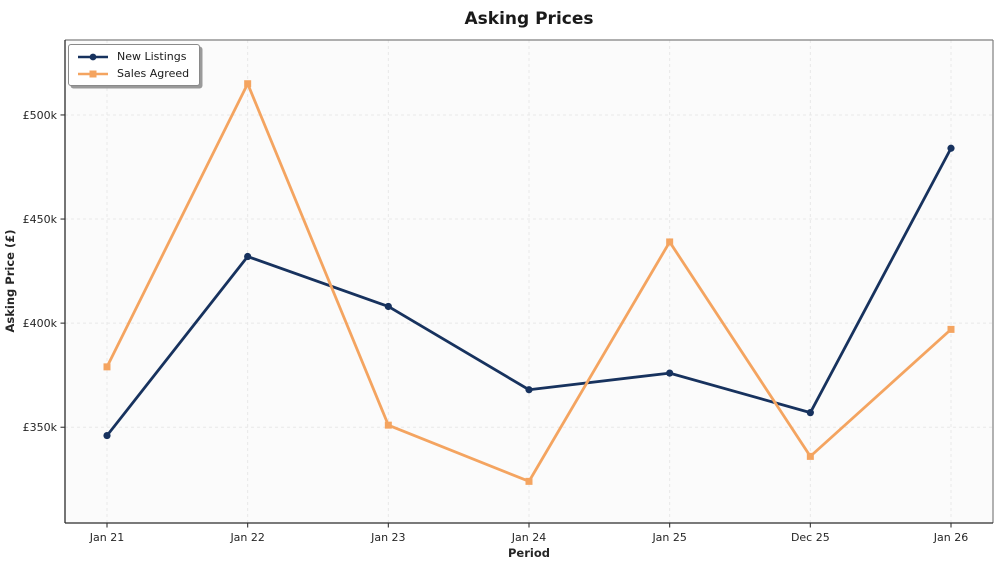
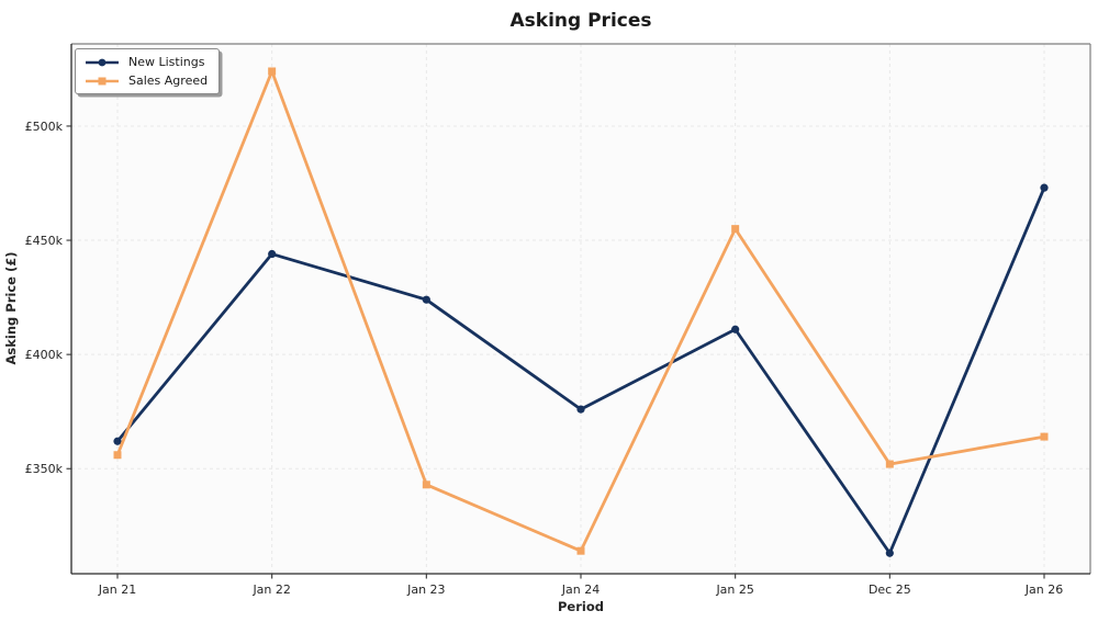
New Listings/Jan 21: £346k -> £362k
Sales Agreed/Jan 21: £379k -> £356k
New Listings/Jan 22: £432k -> £444k
Sales Agreed/Jan 22: £515k -> £524k
New Listings/Jan 23: £408k -> £424k
Sales Agreed/Jan 23: £351k -> £343k
New Listings/Jan 24: £368k -> £376k
Sales Agreed/Jan 24: £324k -> £314k
New Listings/Jan 25: £376k -> £411k
Sales Agreed/Jan 25: £439k -> £455k
New Listings/Dec 25: £357k -> £313k
Sales Agreed/Dec 25: £336k -> £352k
New Listings/Jan 26: £484k -> £473k
Sales Agreed/Jan 26: £397k -> £364k
